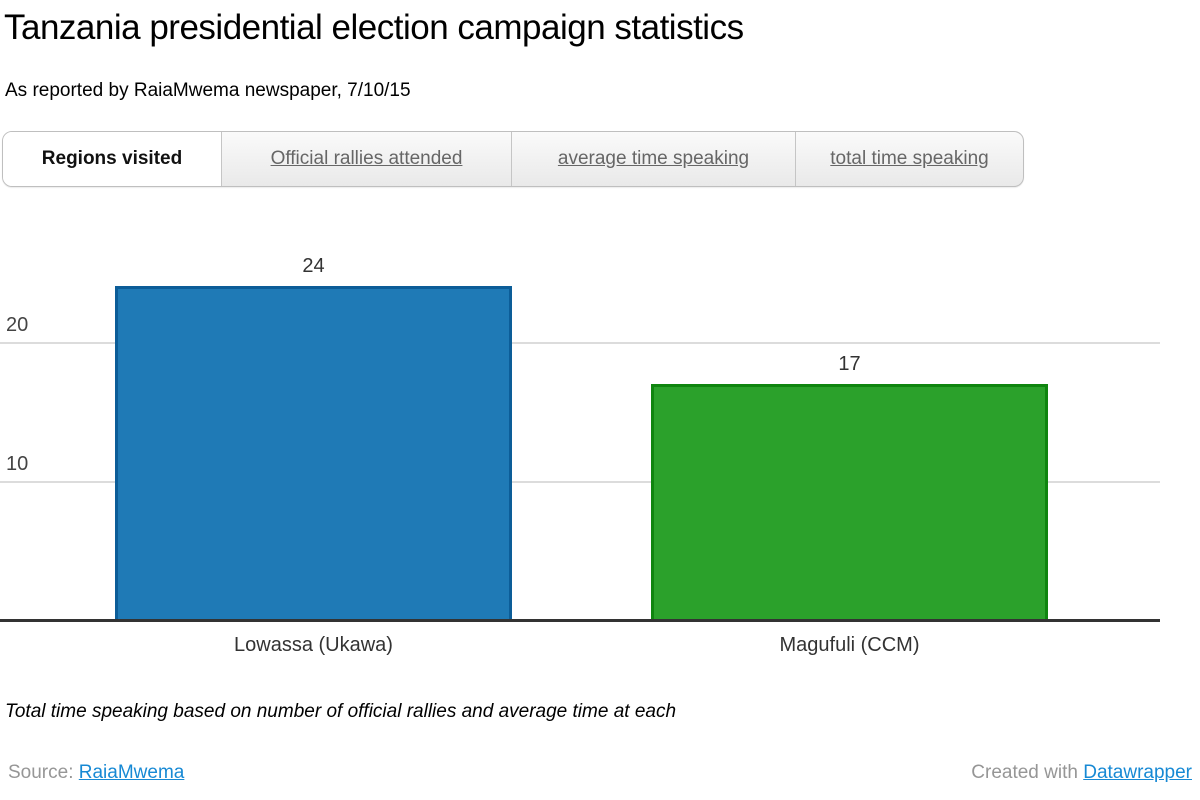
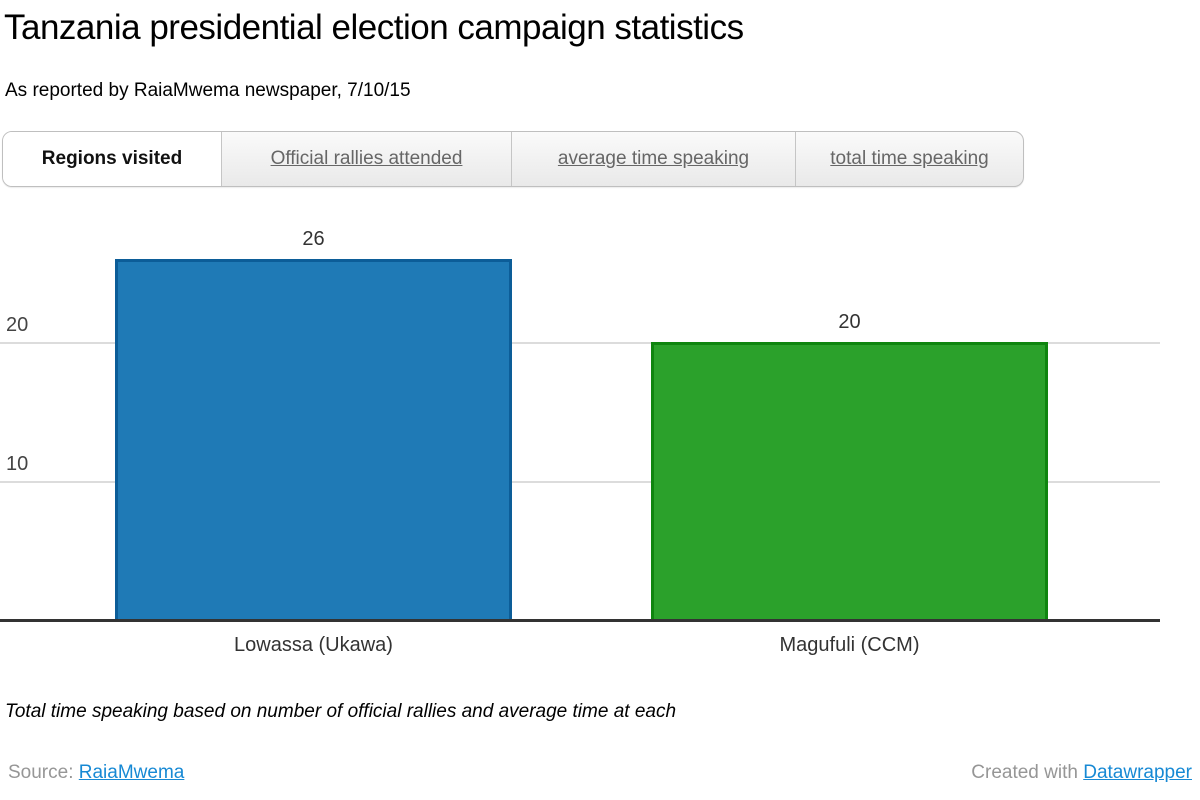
Lowassa (Ukawa): 24 -> 26
Magufuli (CCM): 17 -> 20
